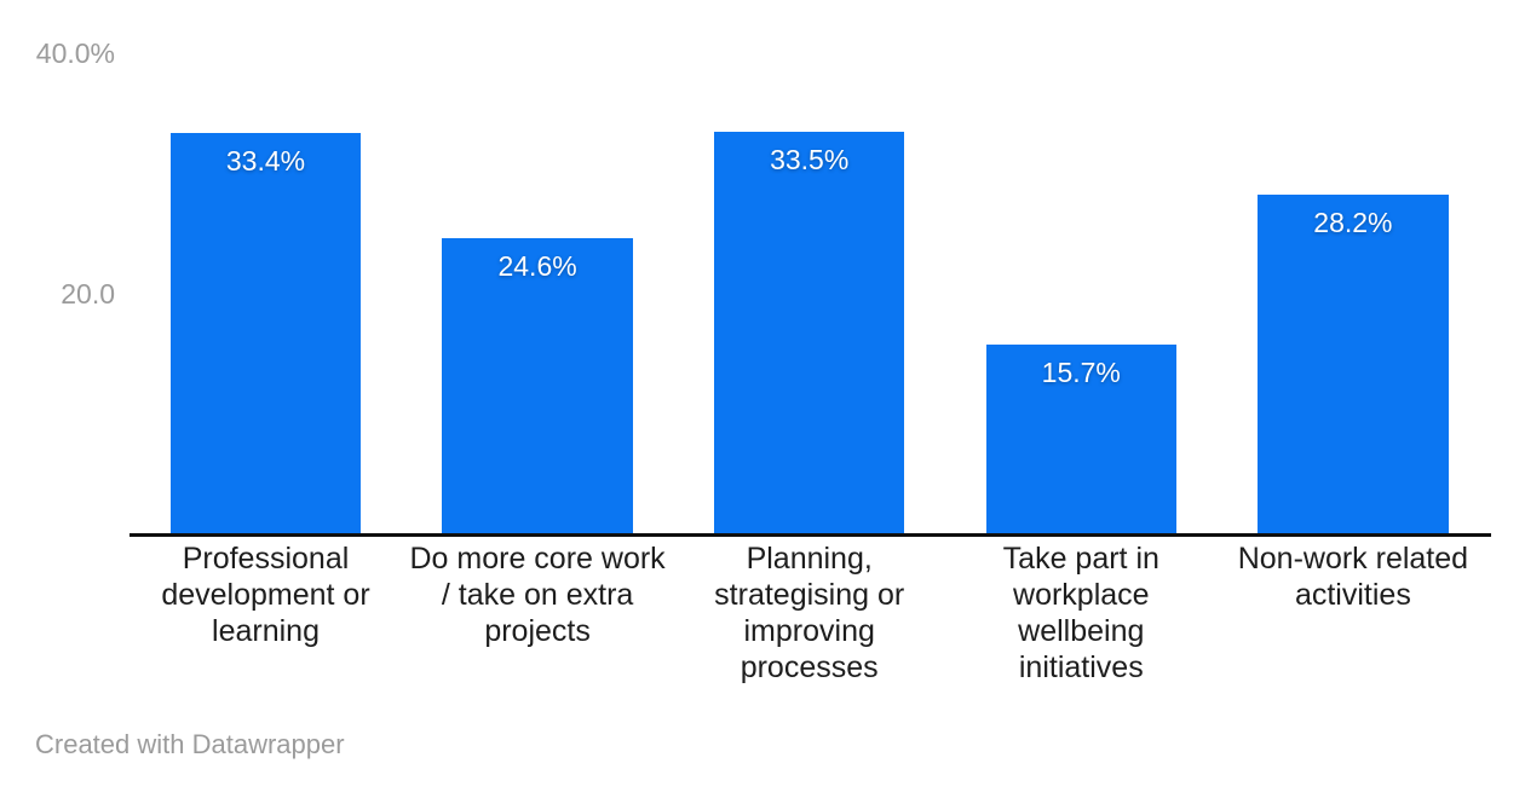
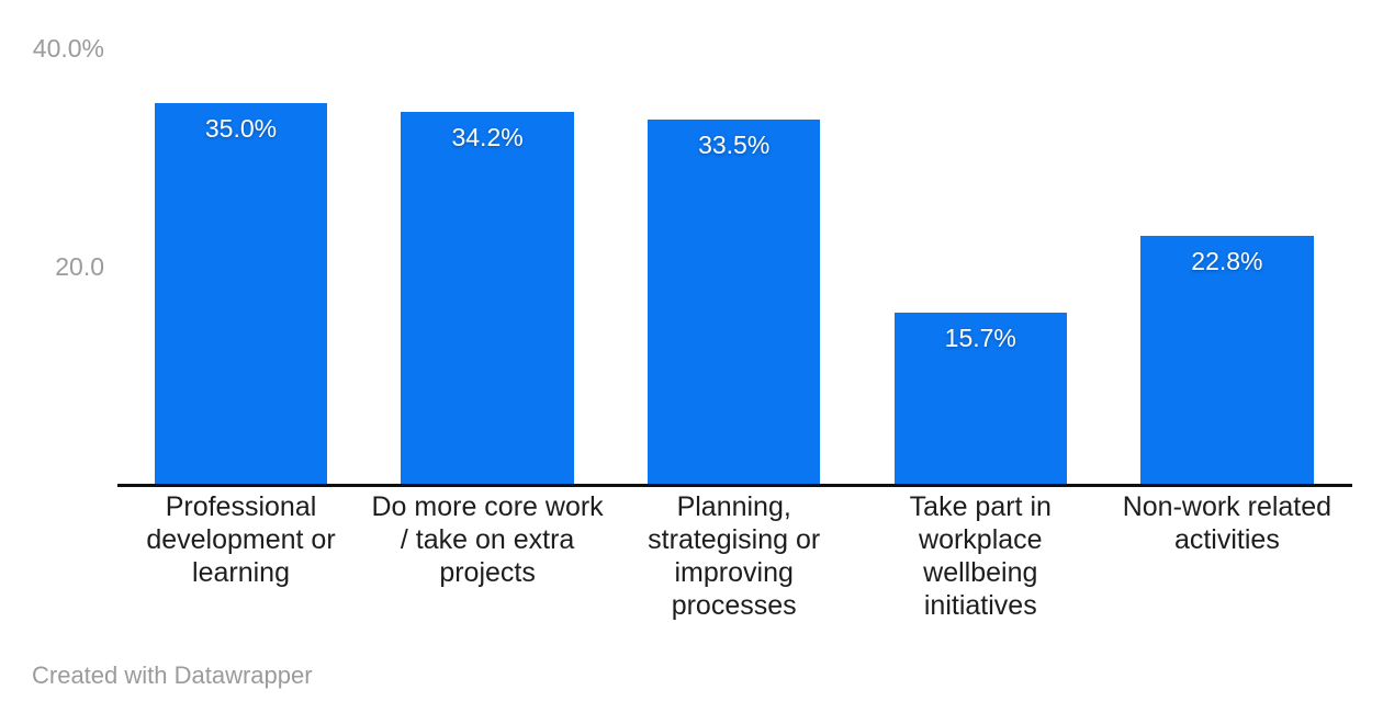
Professional development or learning: 33.4% -> 35.0%
Do more core work / take on extra projects: 24.6% -> 34.2%
Non-work related activities: 28.2% -> 22.8%
